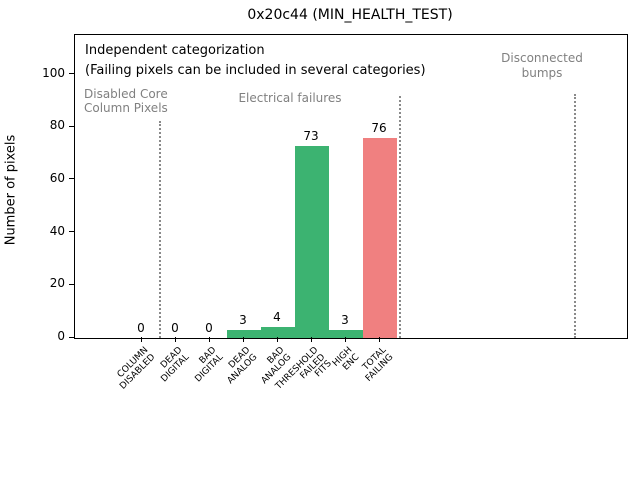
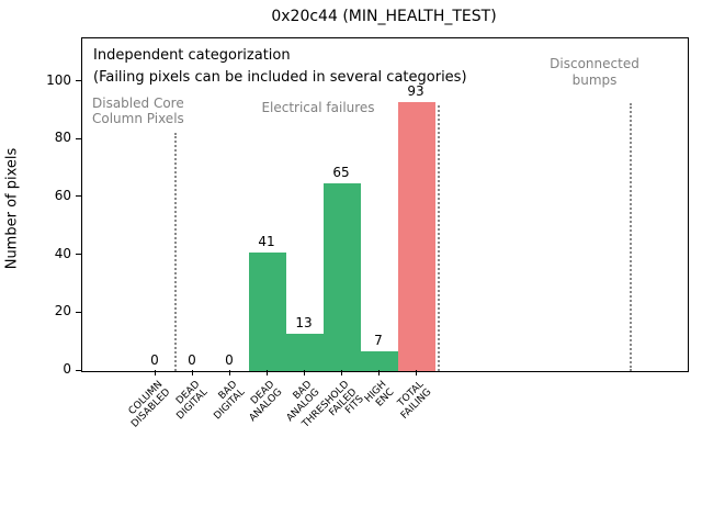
DEAD ANALOG: 3 -> 41
BAD ANALOG: 4 -> 13
THRESHOLD FAILED FITS: 73 -> 65
HIGH ENC: 3 -> 7
TOTAL FAILING: 76 -> 93
